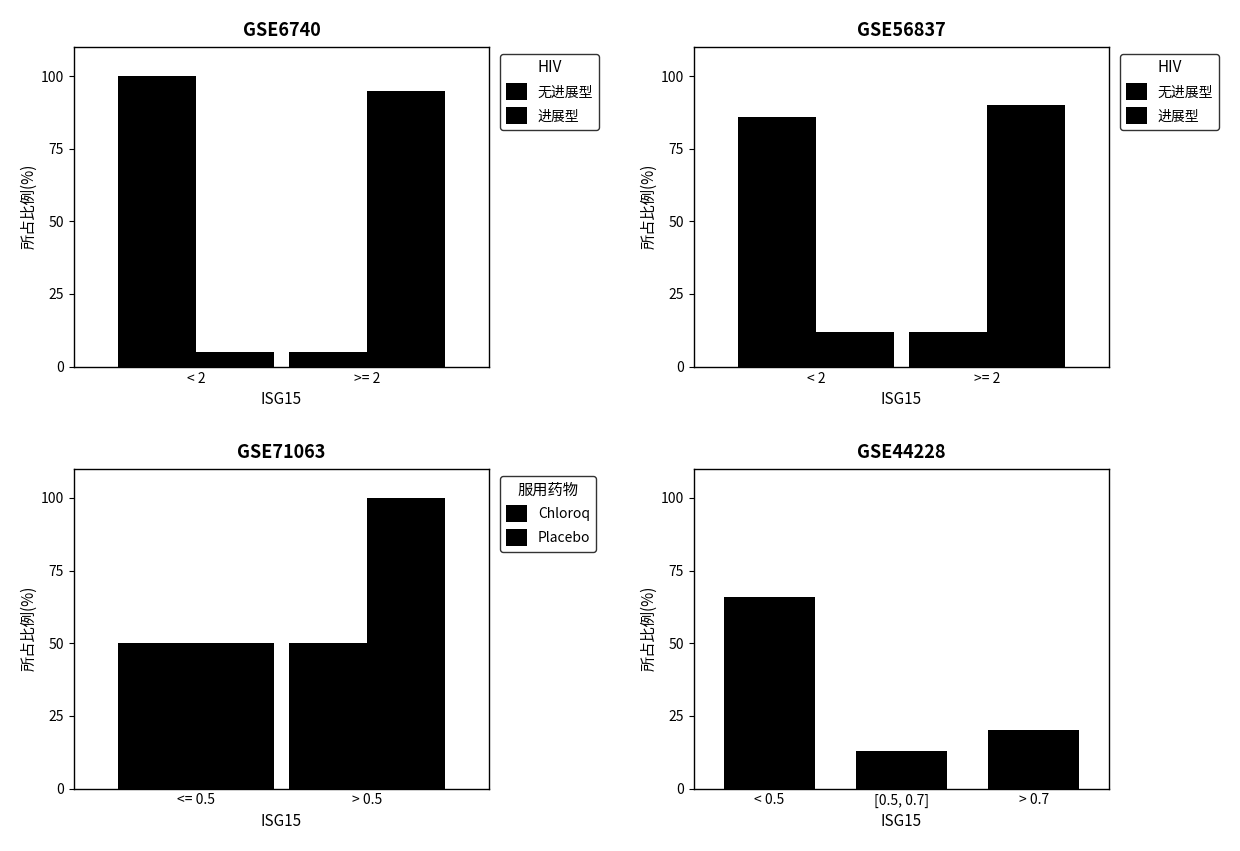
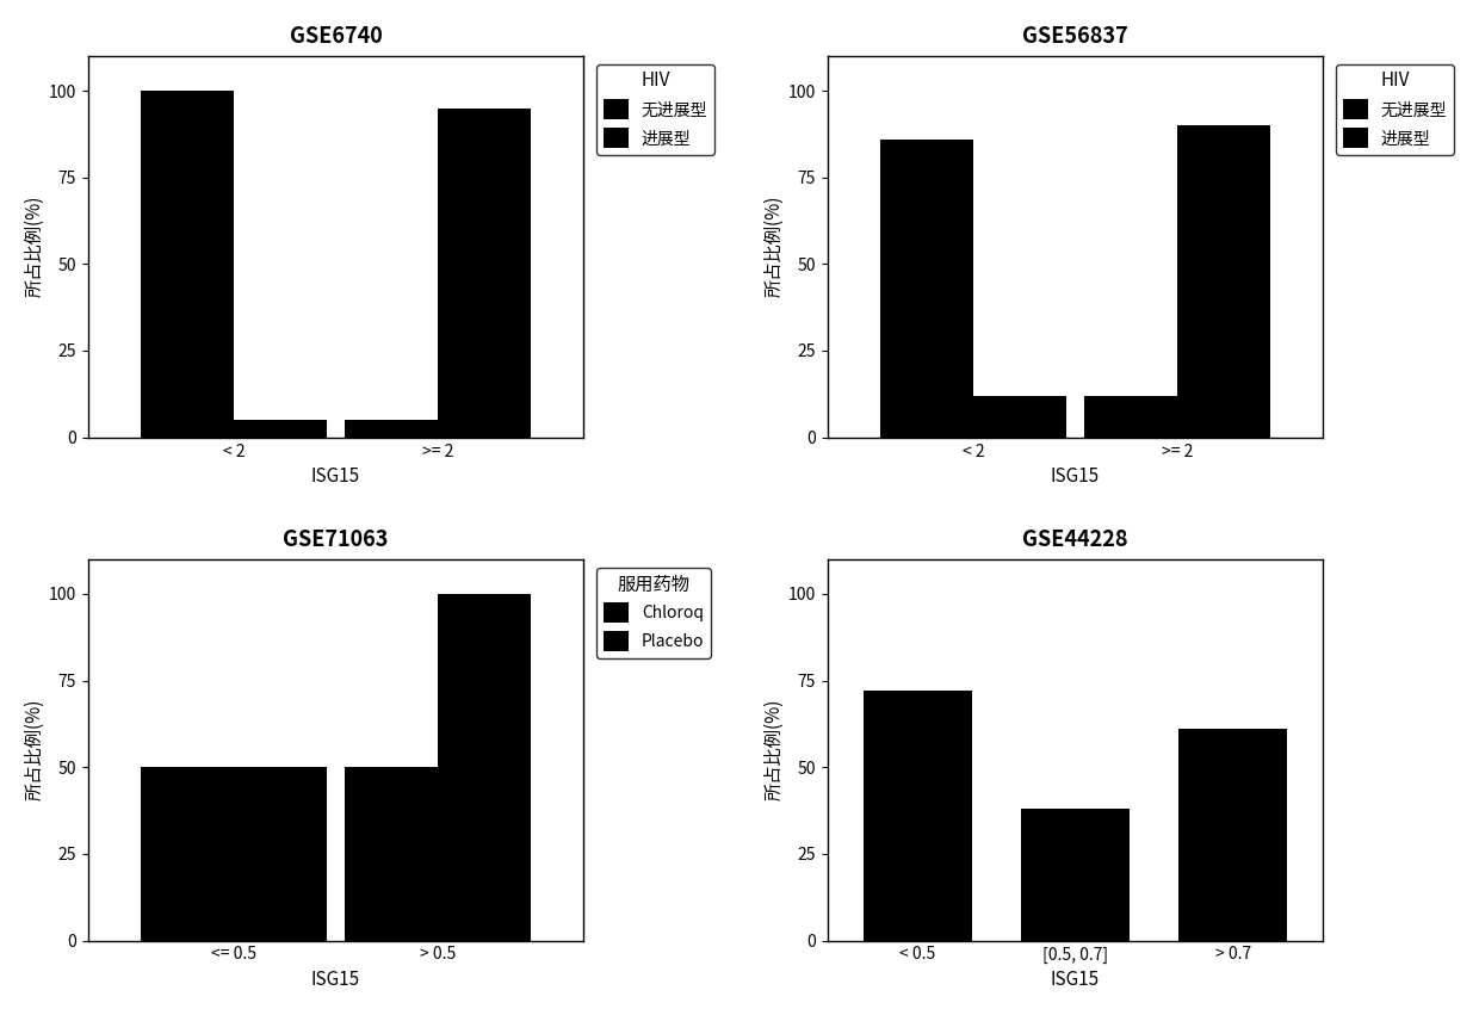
GSE44228/< 0.5: 66 -> 72
GSE44228/[0.5, 0.7]: 13 -> 38
GSE44228/> 0.7: 20 -> 61
